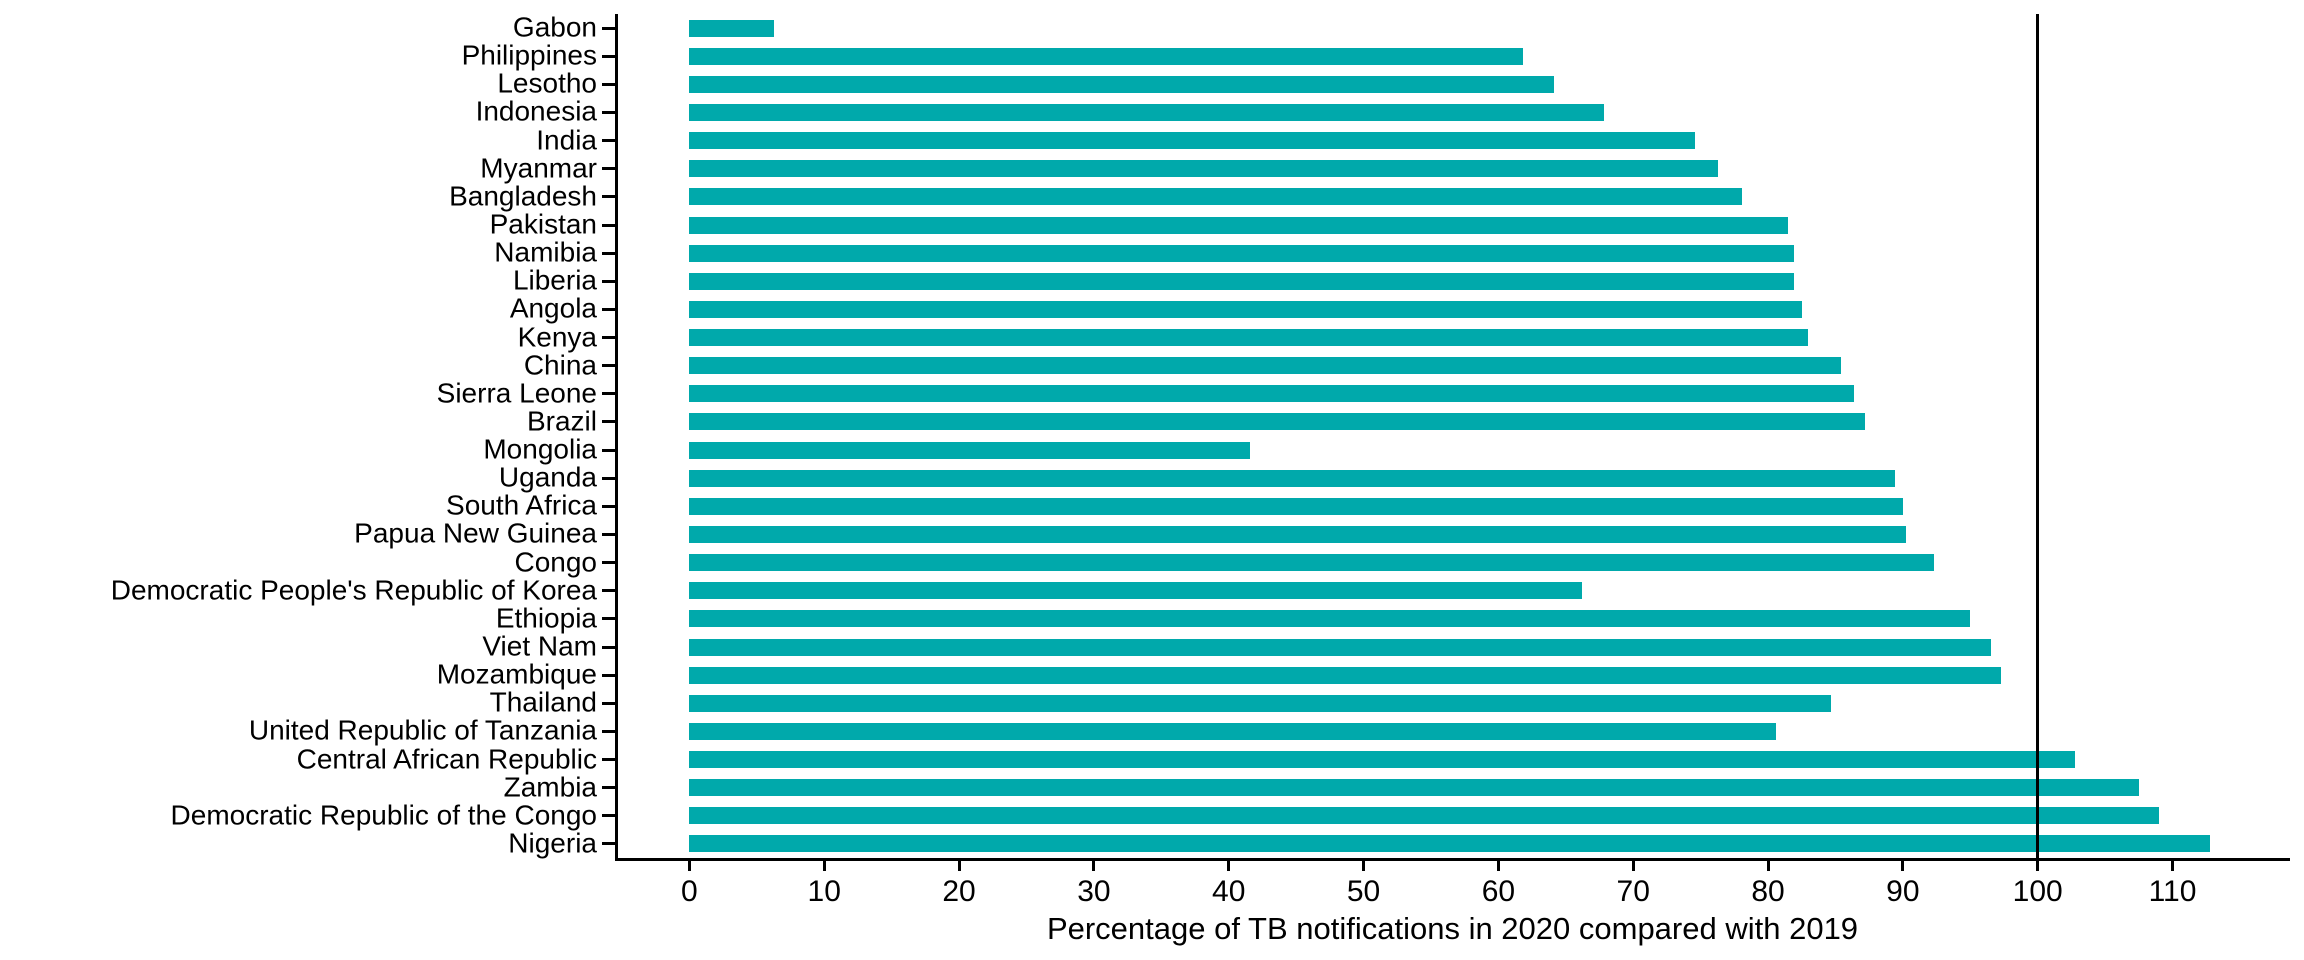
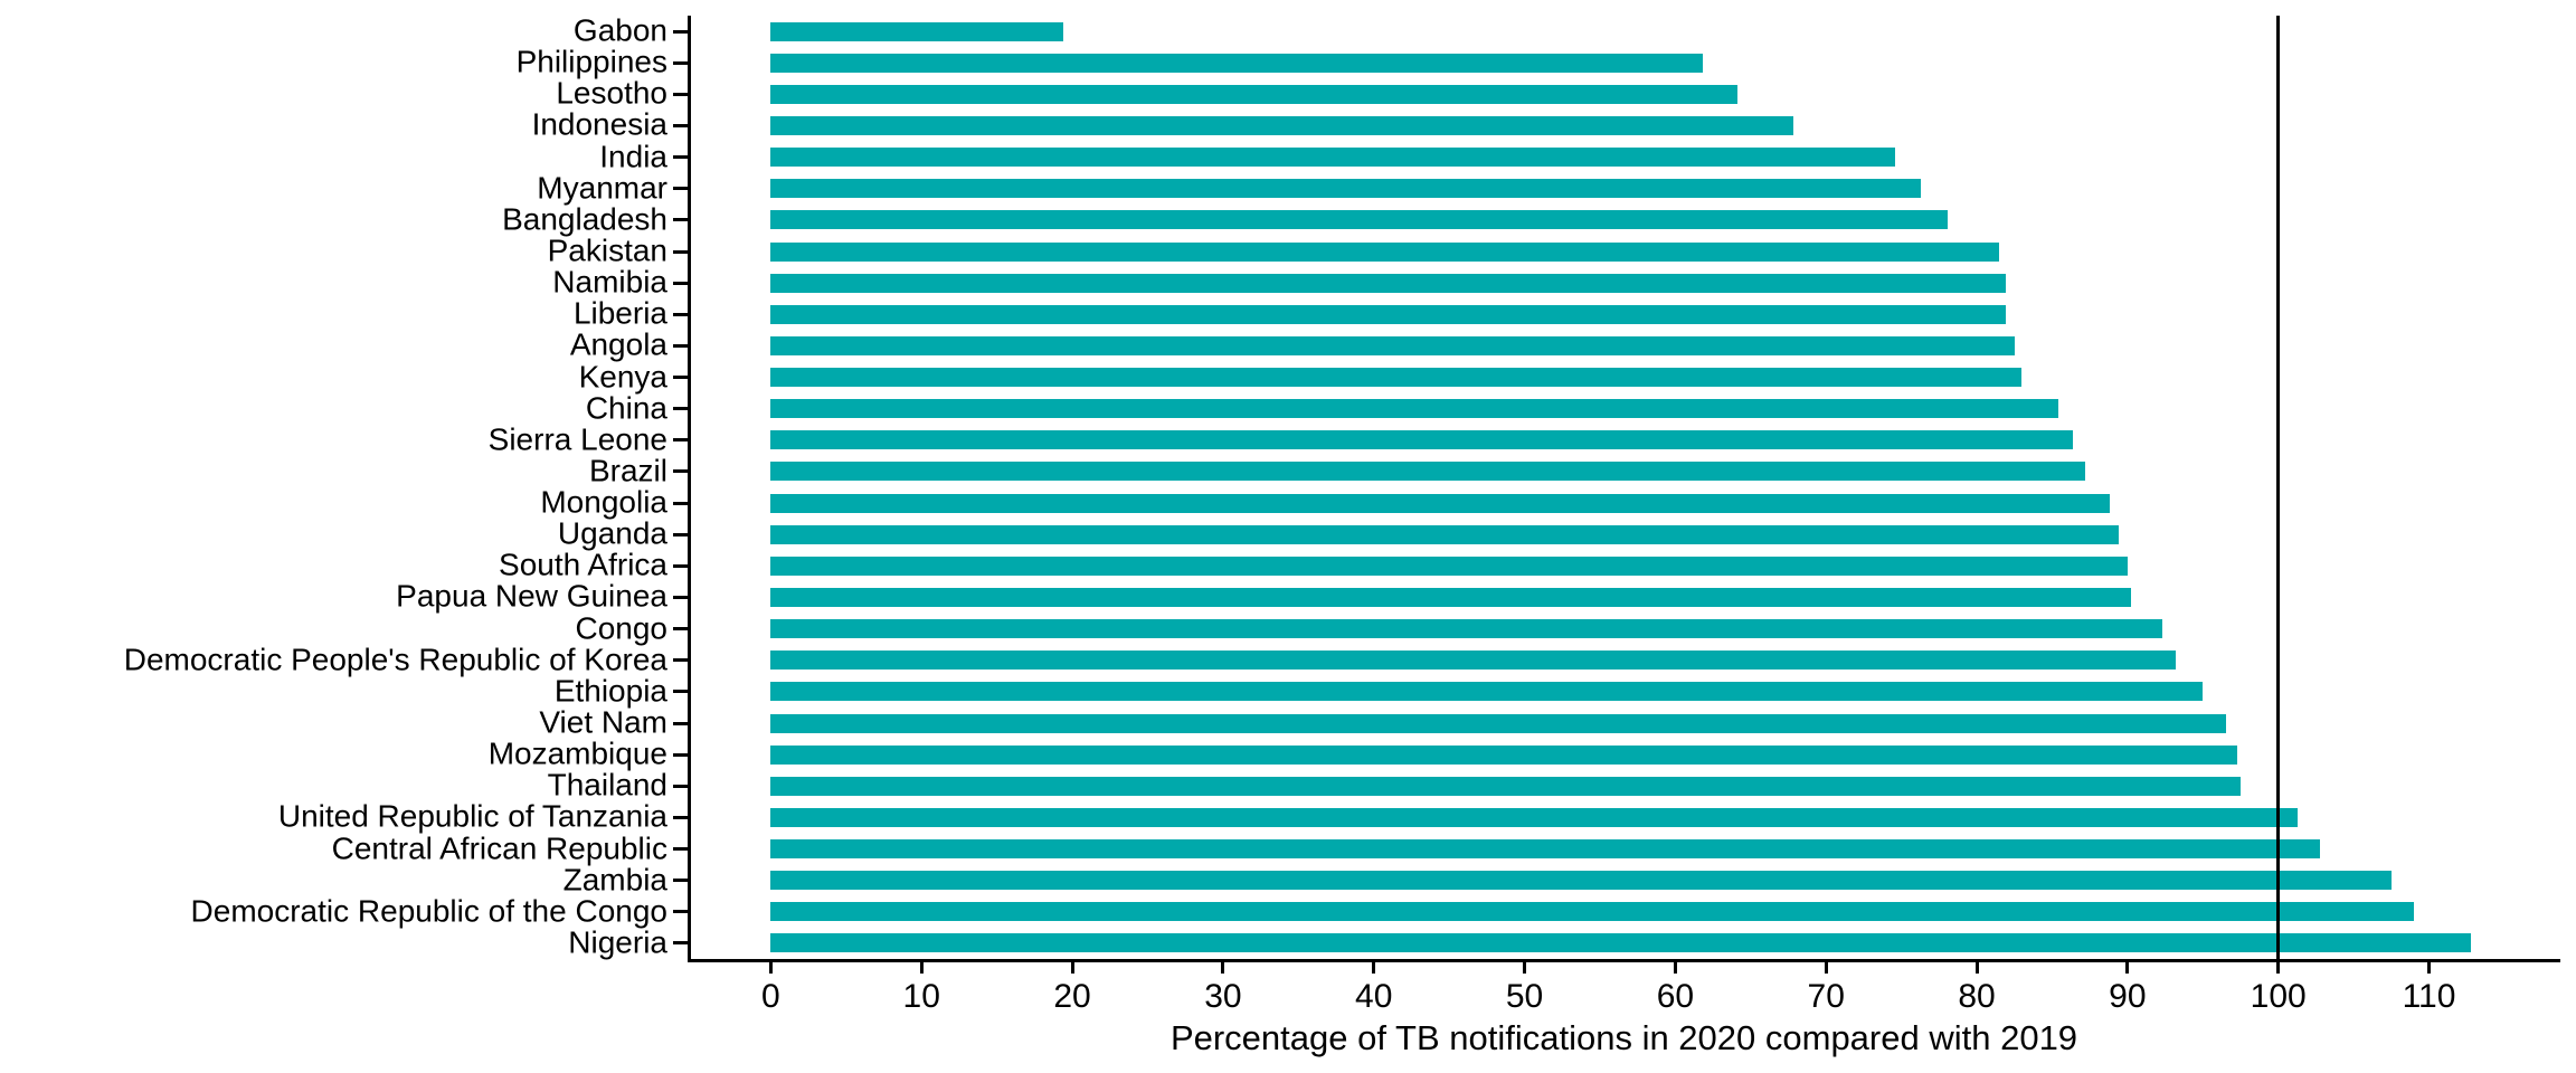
Gabon: 6.3 -> 19.4
Mongolia: 41.6 -> 88.8
Democratic People's Republic of Korea: 66.2 -> 93.2
Thailand: 84.7 -> 97.5
United Republic of Tanzania: 80.6 -> 101.3
